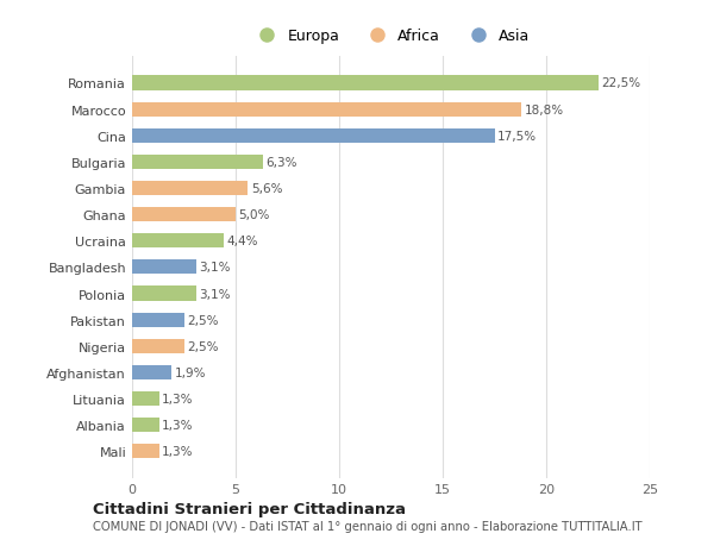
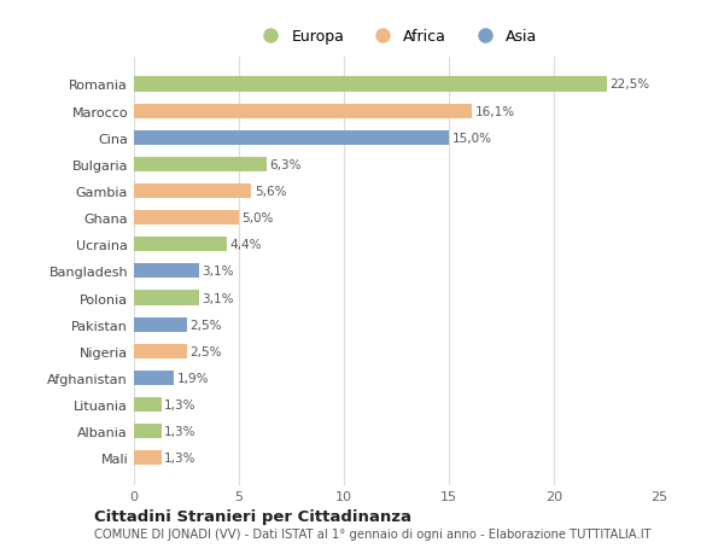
Marocco: 18,8% -> 16,1%
Cina: 17,5% -> 15,0%
